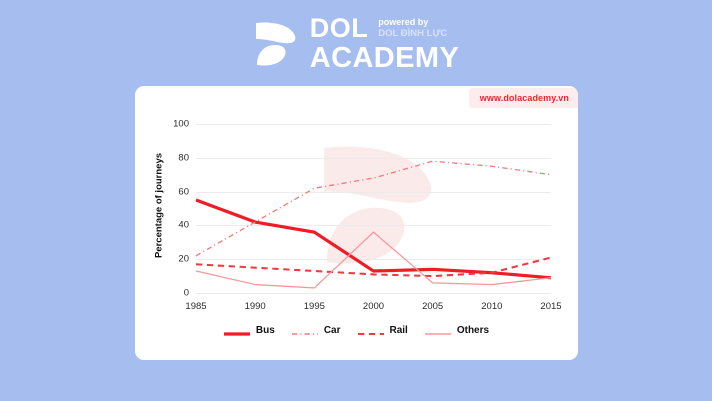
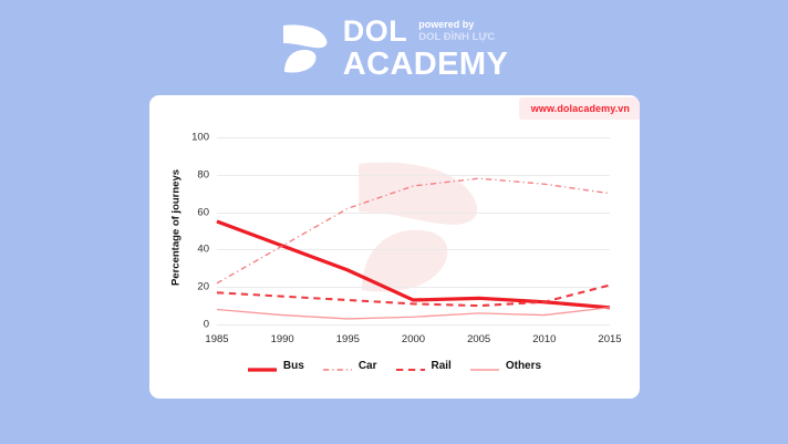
Others/1985: 13 -> 8
Bus/1995: 36 -> 29
Car/2000: 68 -> 74
Others/2000: 36 -> 4
